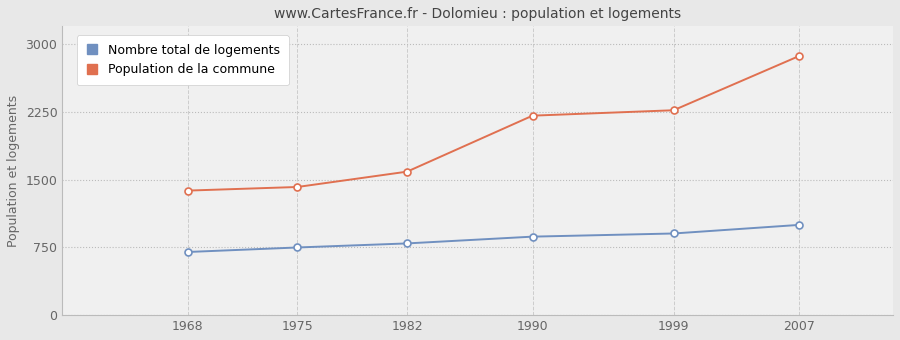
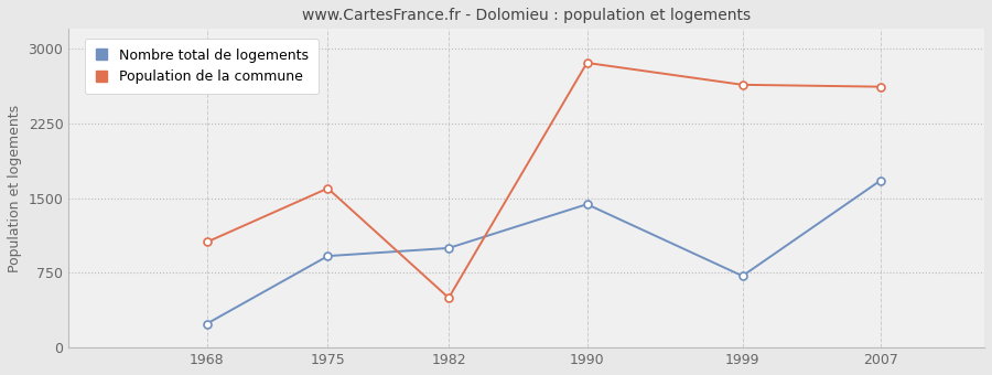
Nombre total de logements/1968: 700 -> 240
Population de la commune/1968: 1380 -> 1060
Nombre total de logements/1975: 750 -> 920
Population de la commune/1975: 1420 -> 1600
Nombre total de logements/1982: 800 -> 1000
Population de la commune/1982: 1590 -> 500
Nombre total de logements/1990: 870 -> 1440
Population de la commune/1990: 2210 -> 2860
Nombre total de logements/1999: 900 -> 720
Population de la commune/1999: 2270 -> 2640
Nombre total de logements/2007: 1000 -> 1680
Population de la commune/2007: 2870 -> 2620
